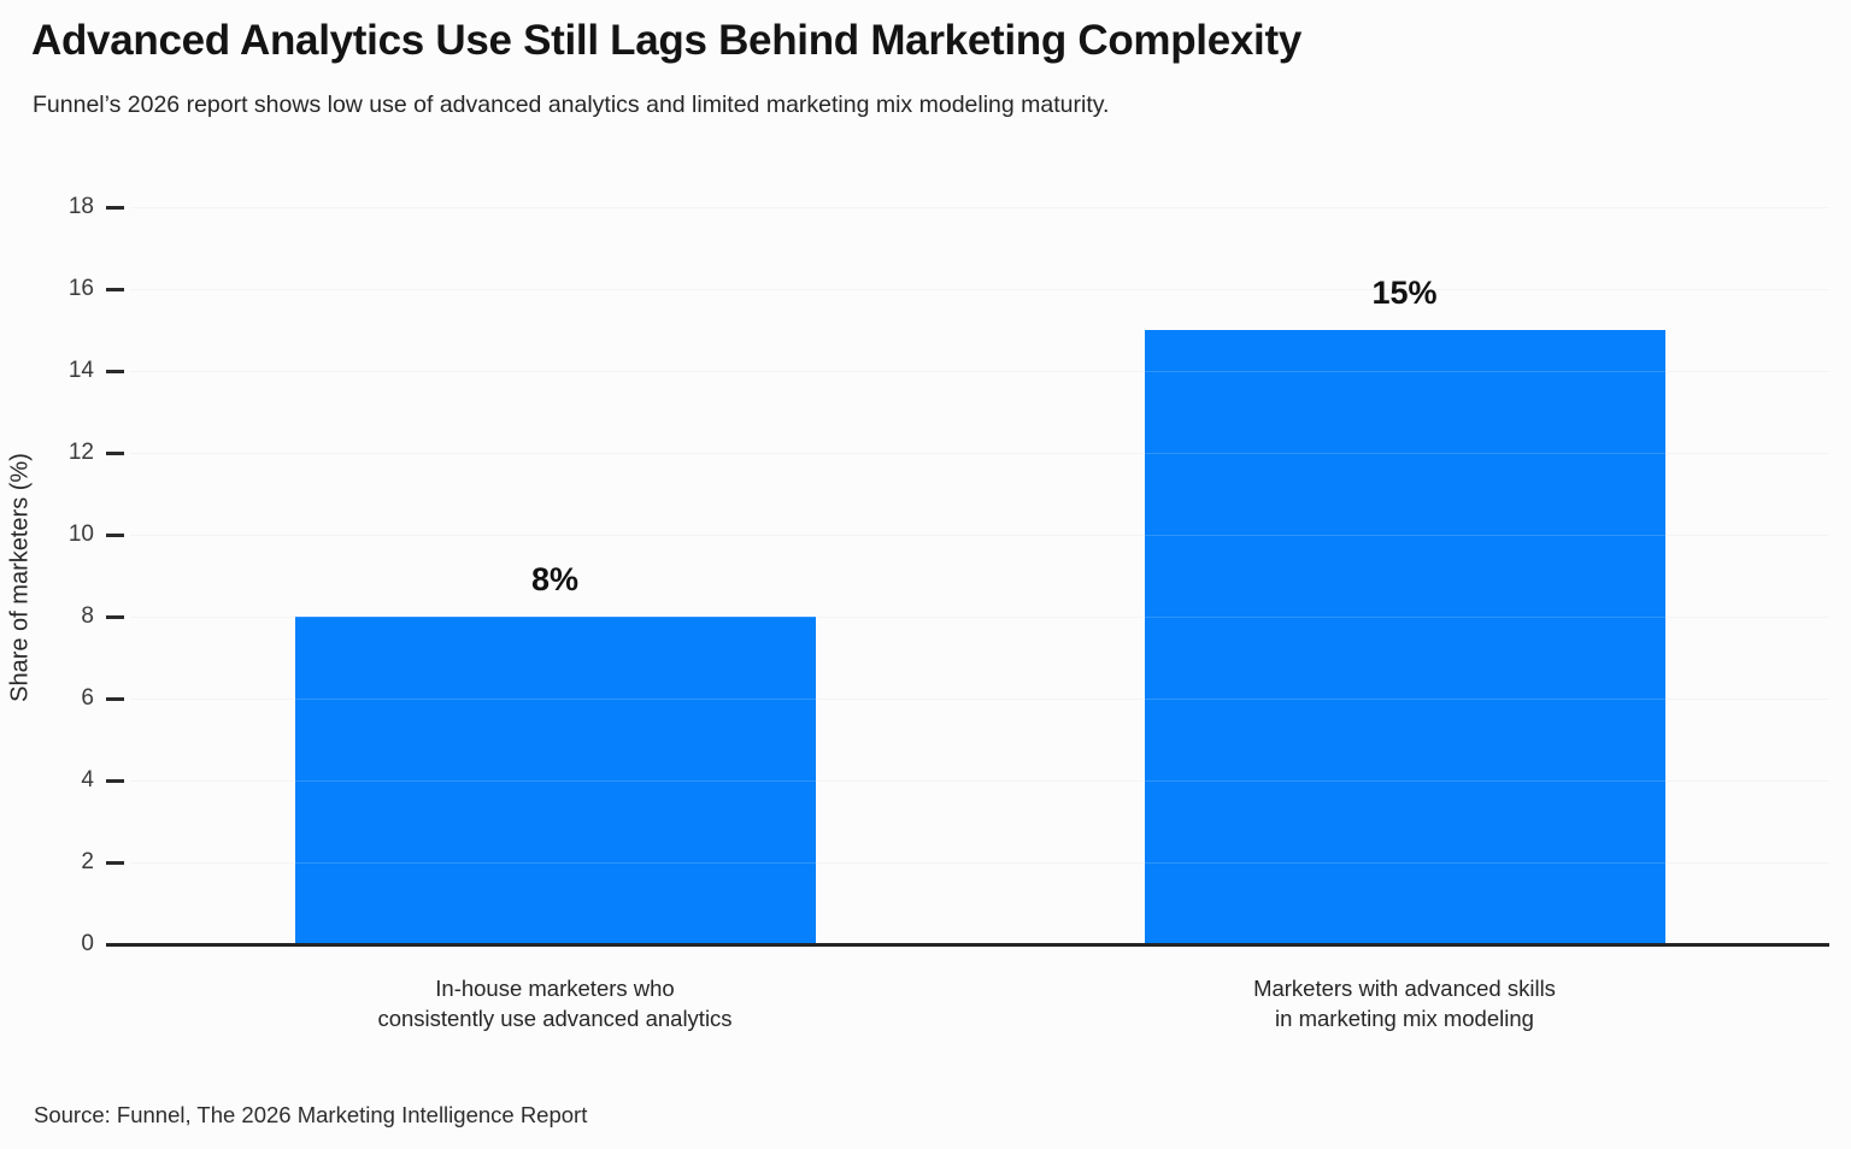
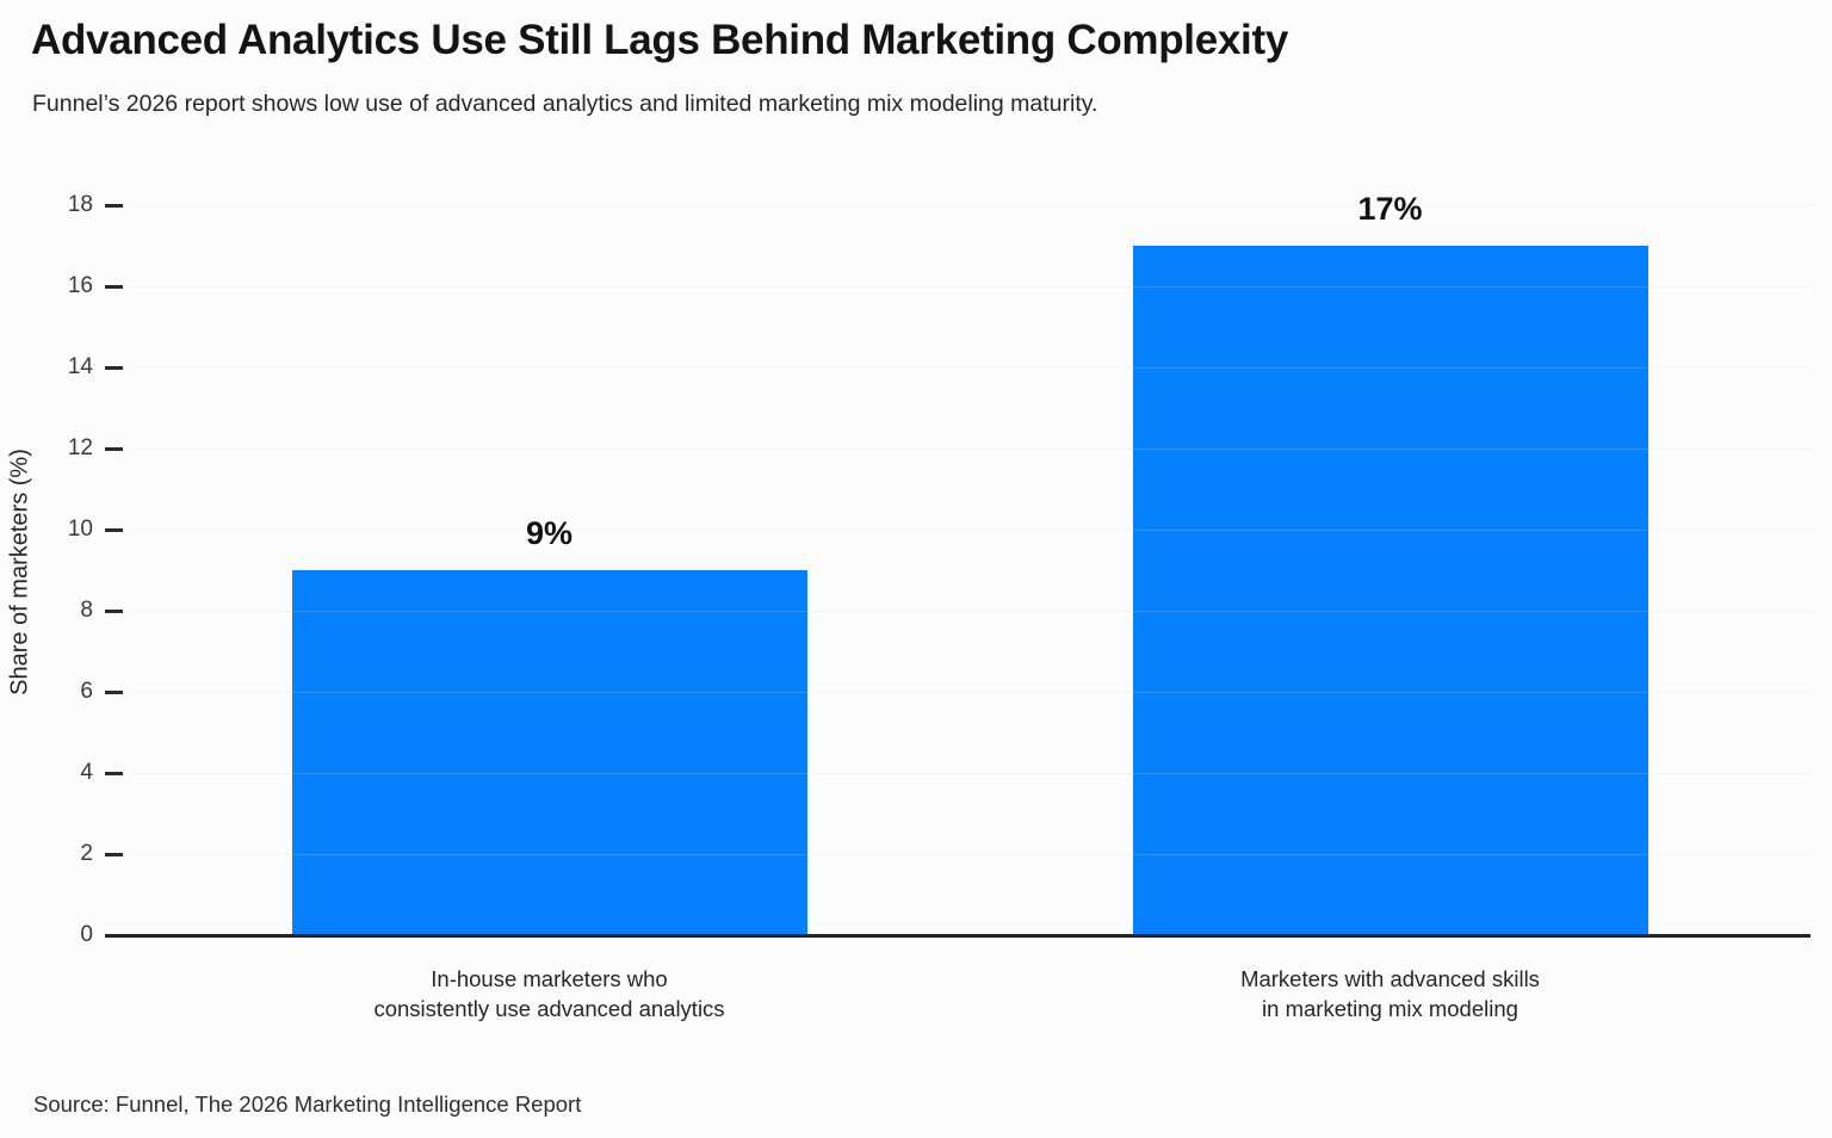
In-house marketers who consistently use advanced analytics: 8% -> 9%
Marketers with advanced skills in marketing mix modeling: 15% -> 17%
